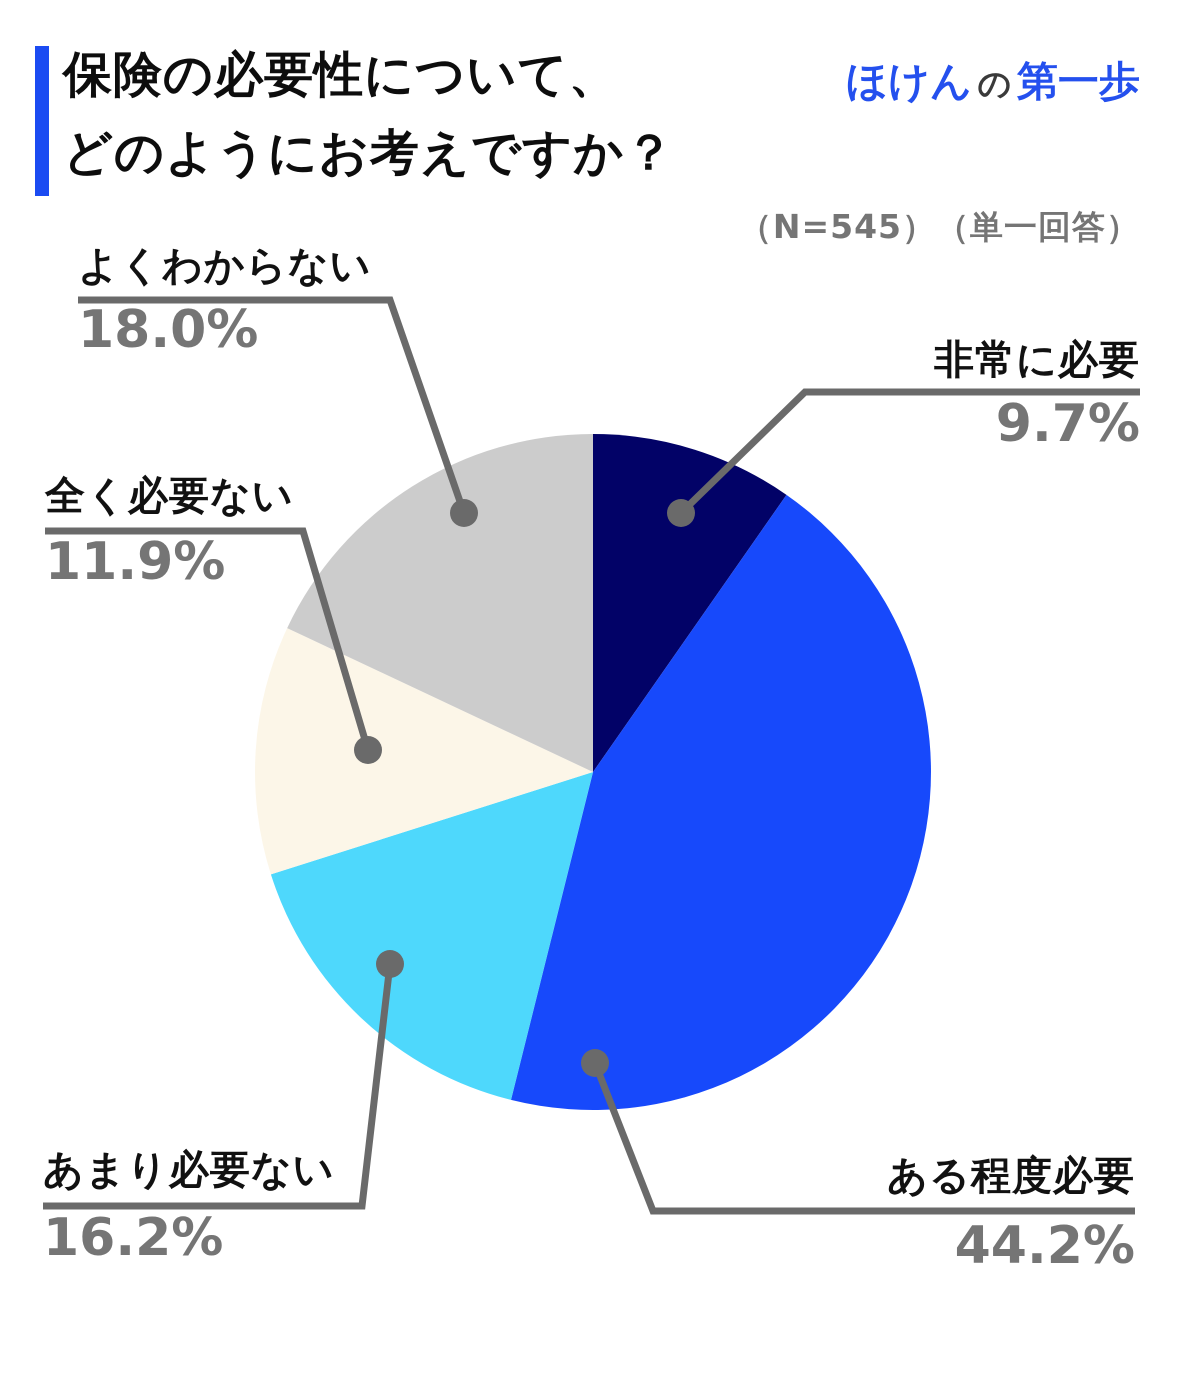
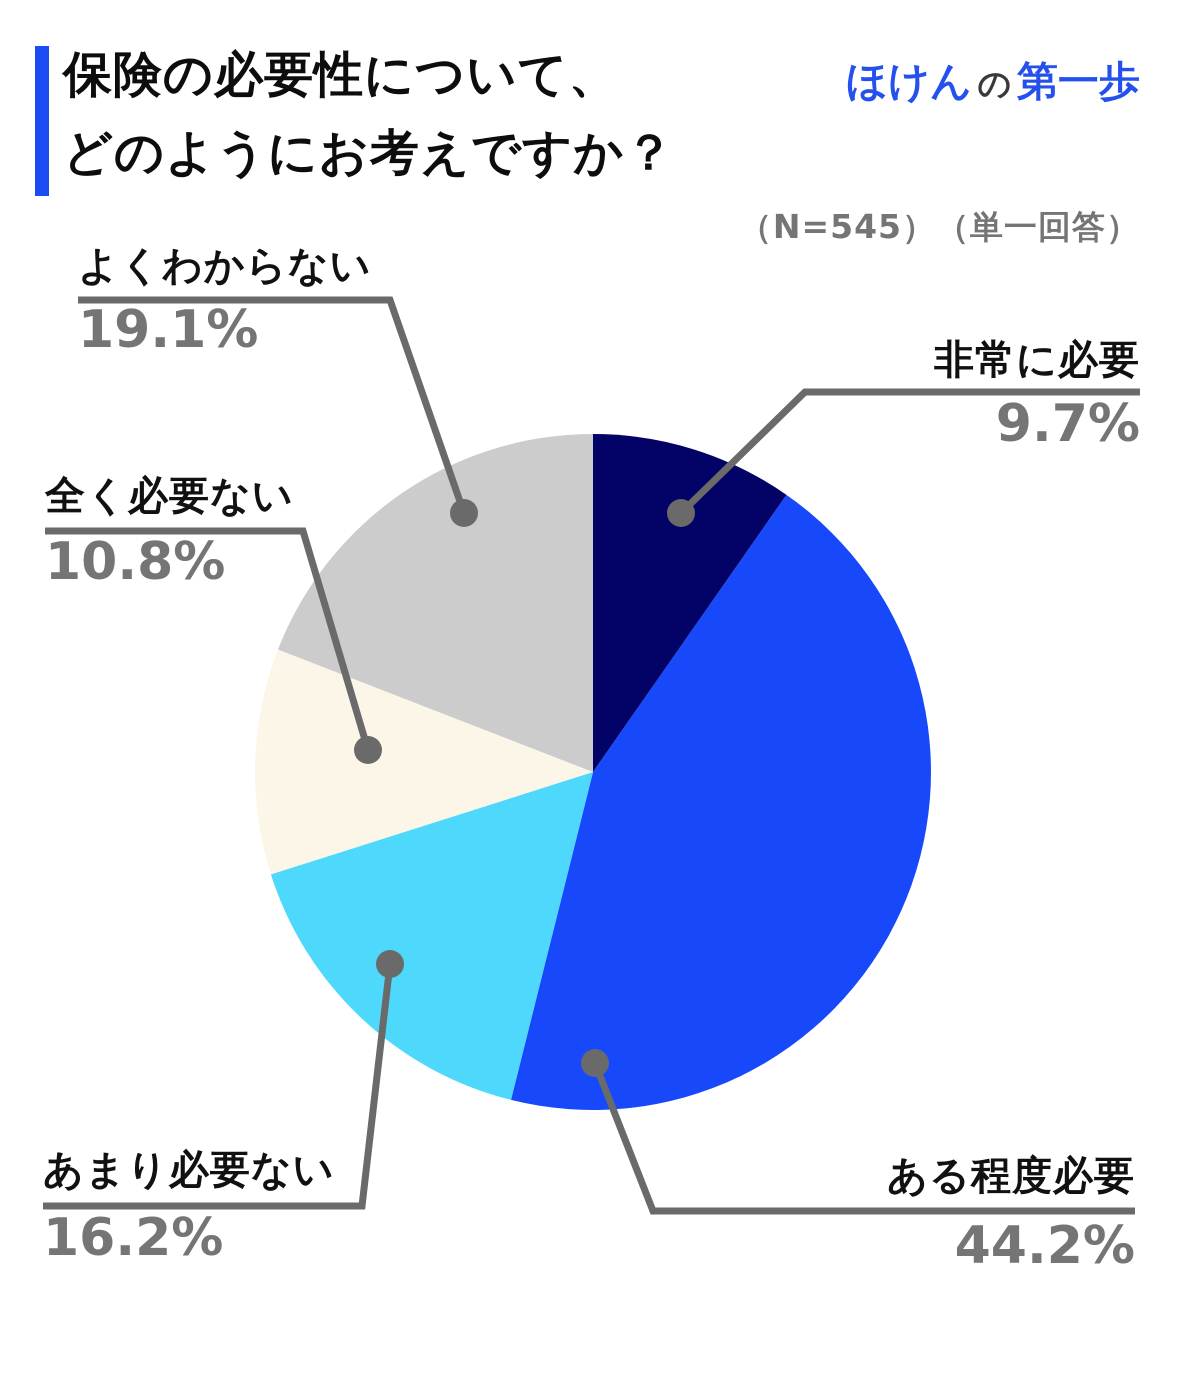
全く必要ない: 11.9% -> 10.8%
よくわからない: 18.0% -> 19.1%
